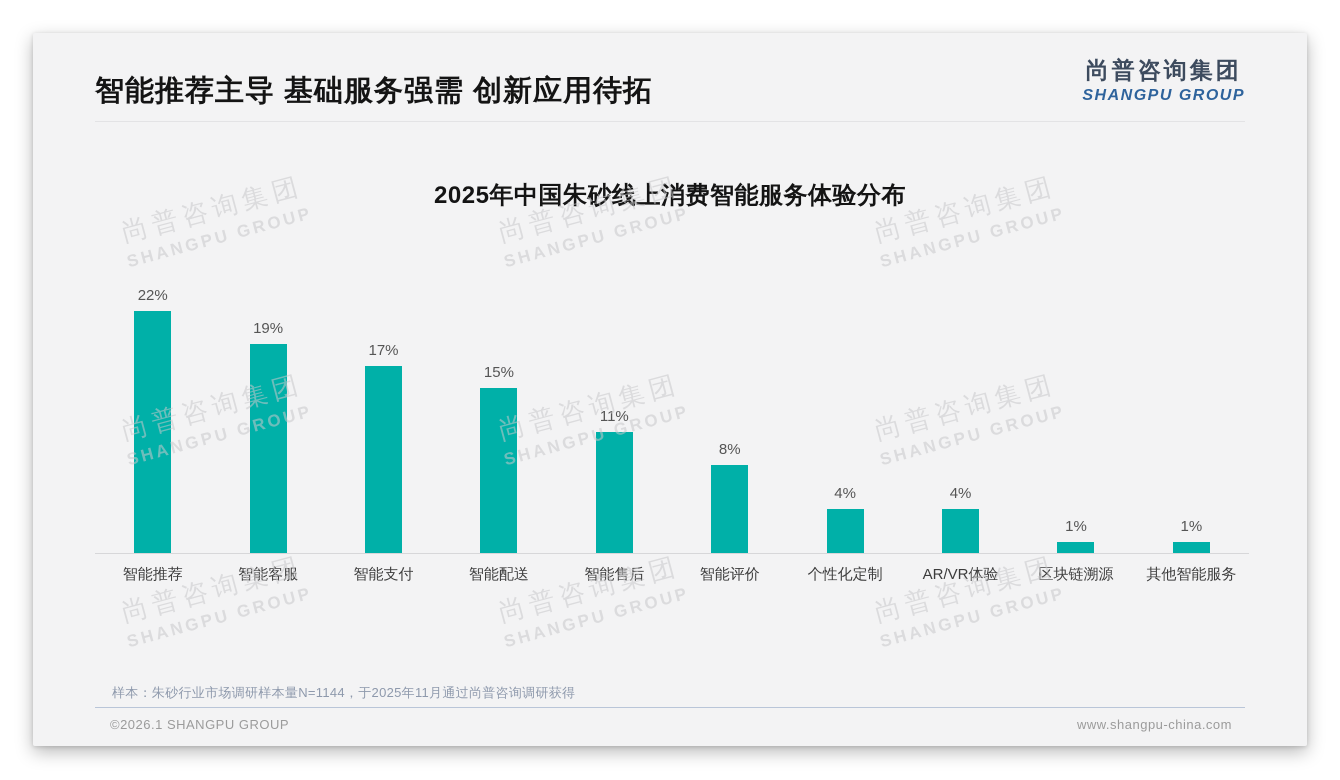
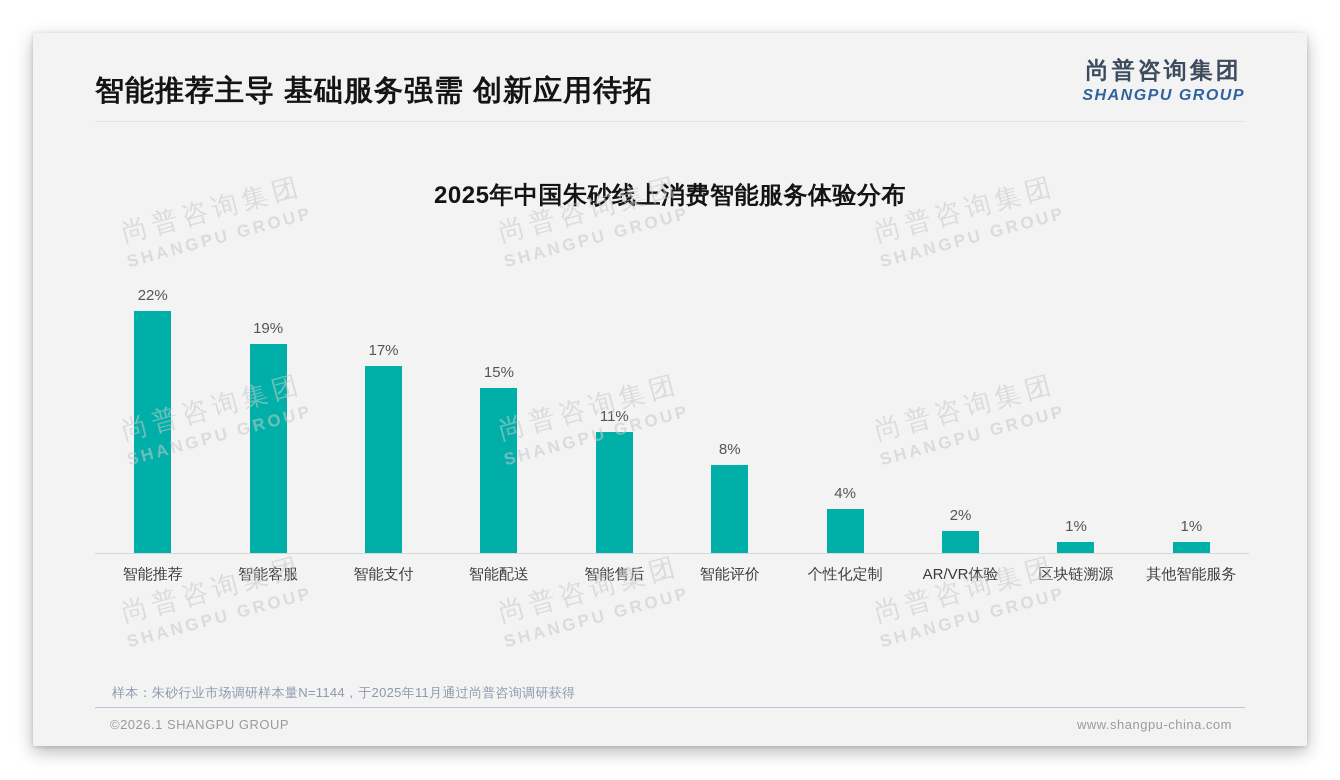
AR/VR体验: 4% -> 2%
